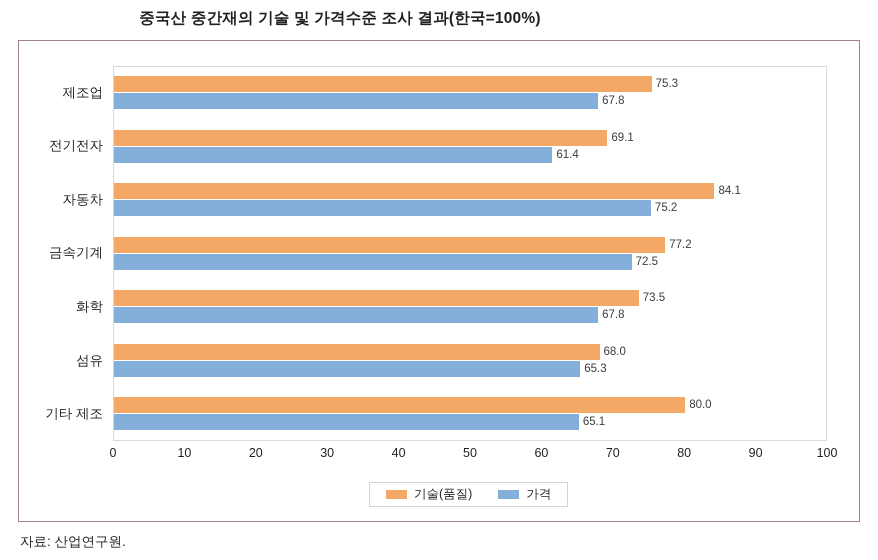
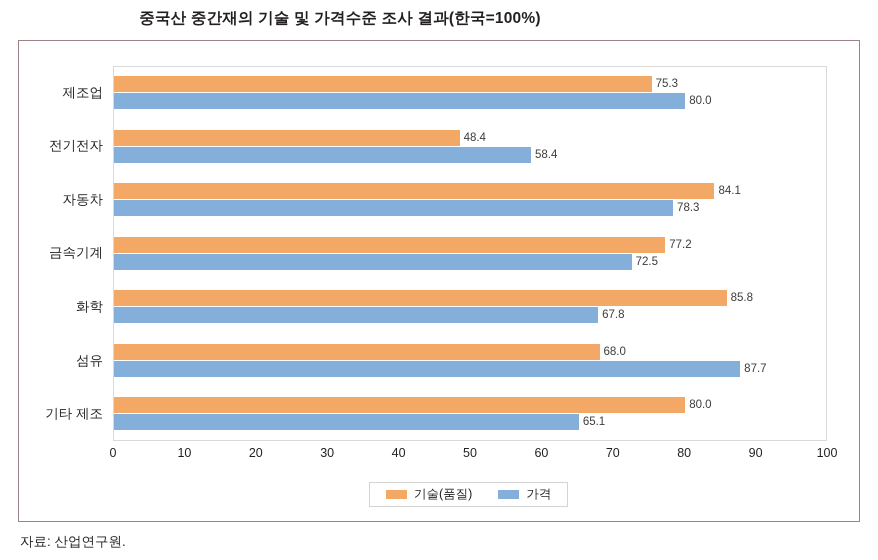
가격/제조업: 67.8 -> 80.0
기술(품질)/전기전자: 69.1 -> 48.4
가격/전기전자: 61.4 -> 58.4
가격/자동차: 75.2 -> 78.3
기술(품질)/화학: 73.5 -> 85.8
가격/섬유: 65.3 -> 87.7
